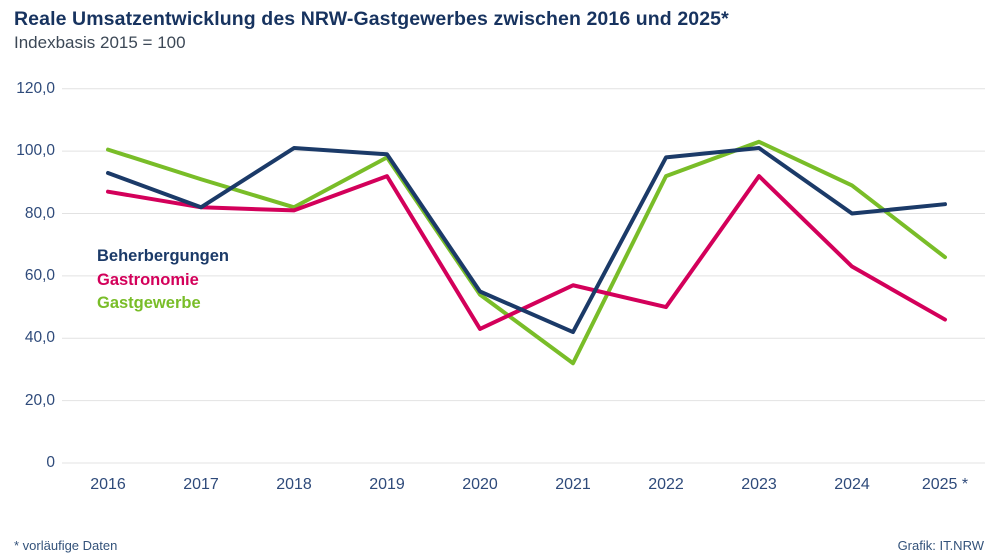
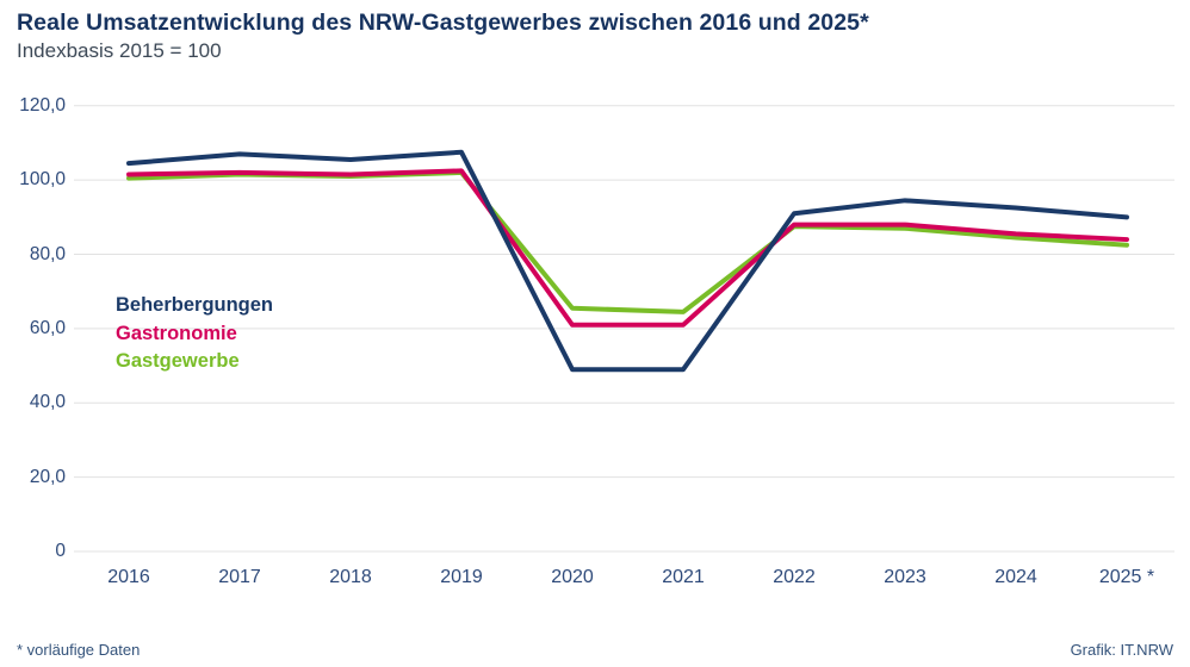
Beherbergungen/2016: 93 -> 104
Gastronomie/2016: 87 -> 102
Beherbergungen/2017: 82 -> 107
Gastronomie/2017: 82 -> 102
Gastgewerbe/2017: 91 -> 102
Beherbergungen/2018: 101 -> 106
Gastronomie/2018: 81 -> 102
Gastgewerbe/2018: 82 -> 101
Beherbergungen/2019: 99 -> 108
Gastronomie/2019: 92 -> 102
Gastgewerbe/2019: 98 -> 102
Beherbergungen/2020: 55 -> 49
Gastronomie/2020: 43 -> 61
Gastgewerbe/2020: 54 -> 66
Beherbergungen/2021: 42 -> 49
Gastronomie/2021: 57 -> 61
Gastgewerbe/2021: 32 -> 64
Beherbergungen/2022: 98 -> 91
Gastronomie/2022: 50 -> 88
Gastgewerbe/2022: 92 -> 88
Beherbergungen/2023: 101 -> 94
Gastronomie/2023: 92 -> 88
Gastgewerbe/2023: 103 -> 87
Beherbergungen/2024: 80 -> 92
Gastronomie/2024: 63 -> 86
Gastgewerbe/2024: 89 -> 84
Beherbergungen/2025 *: 83 -> 90
Gastronomie/2025 *: 46 -> 84
Gastgewerbe/2025 *: 66 -> 82
